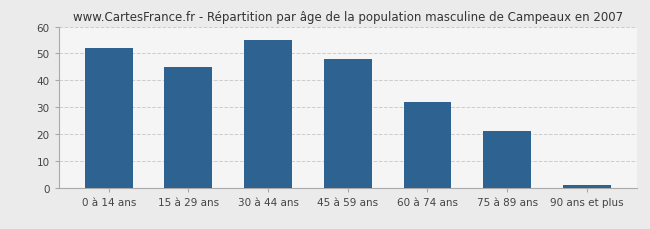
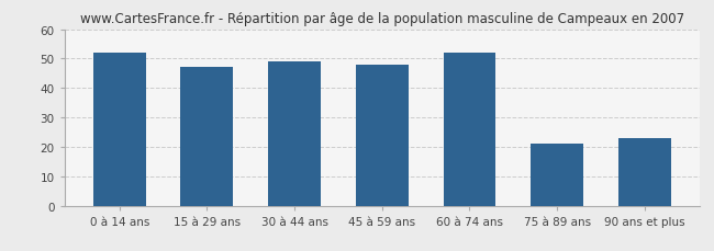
15 à 29 ans: 45 -> 47
30 à 44 ans: 55 -> 49
60 à 74 ans: 32 -> 52
90 ans et plus: 1 -> 23
